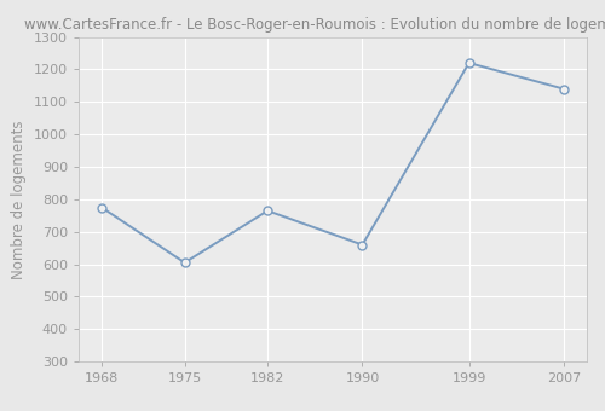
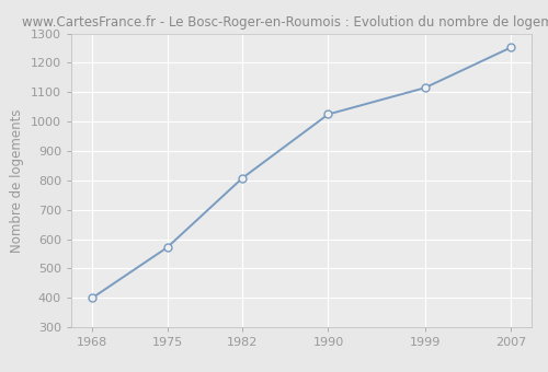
1968: 775 -> 400
1975: 605 -> 572
1982: 765 -> 808
1990: 660 -> 1025
1999: 1220 -> 1115
2007: 1140 -> 1252
